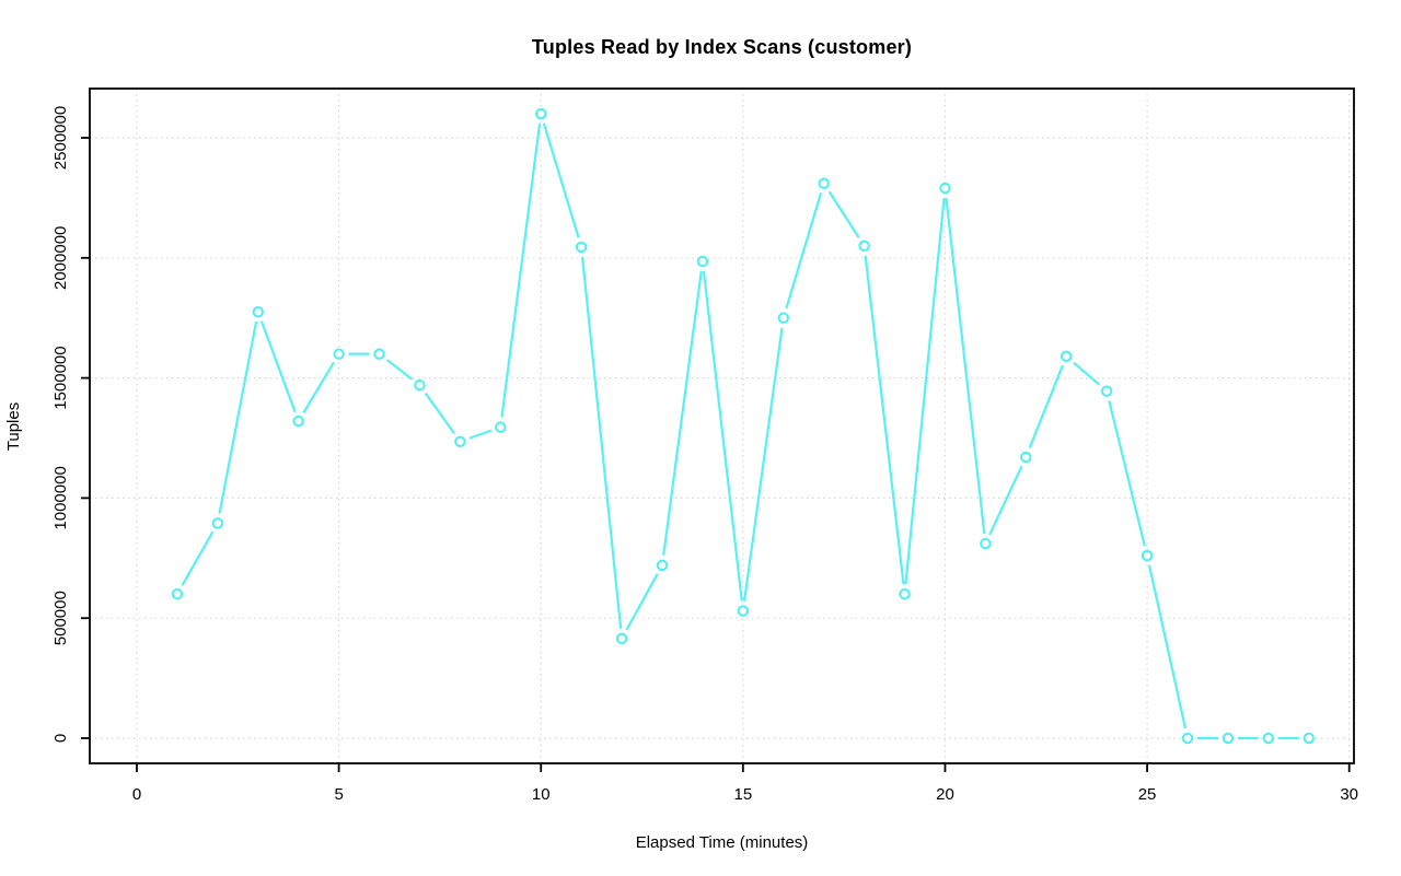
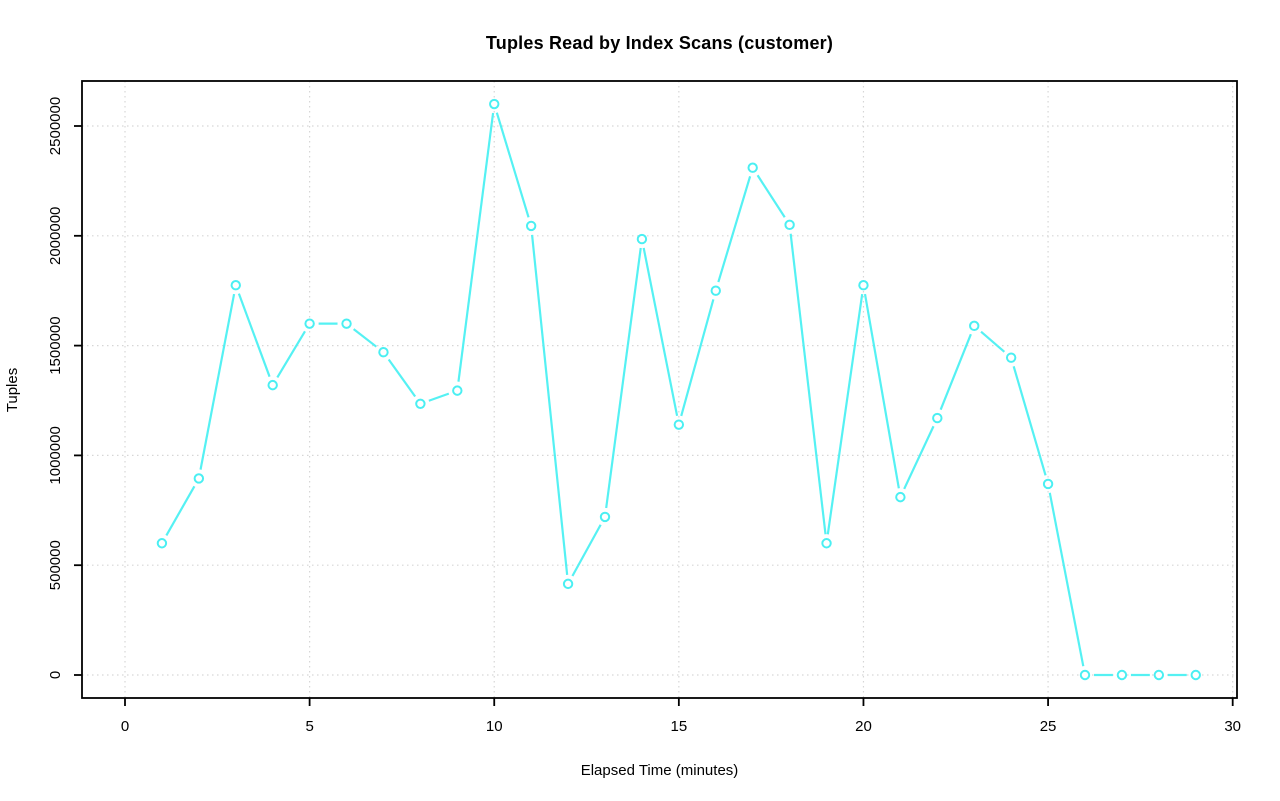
15: 530000 -> 1140000
20: 2290000 -> 1780000
25: 760000 -> 870000
